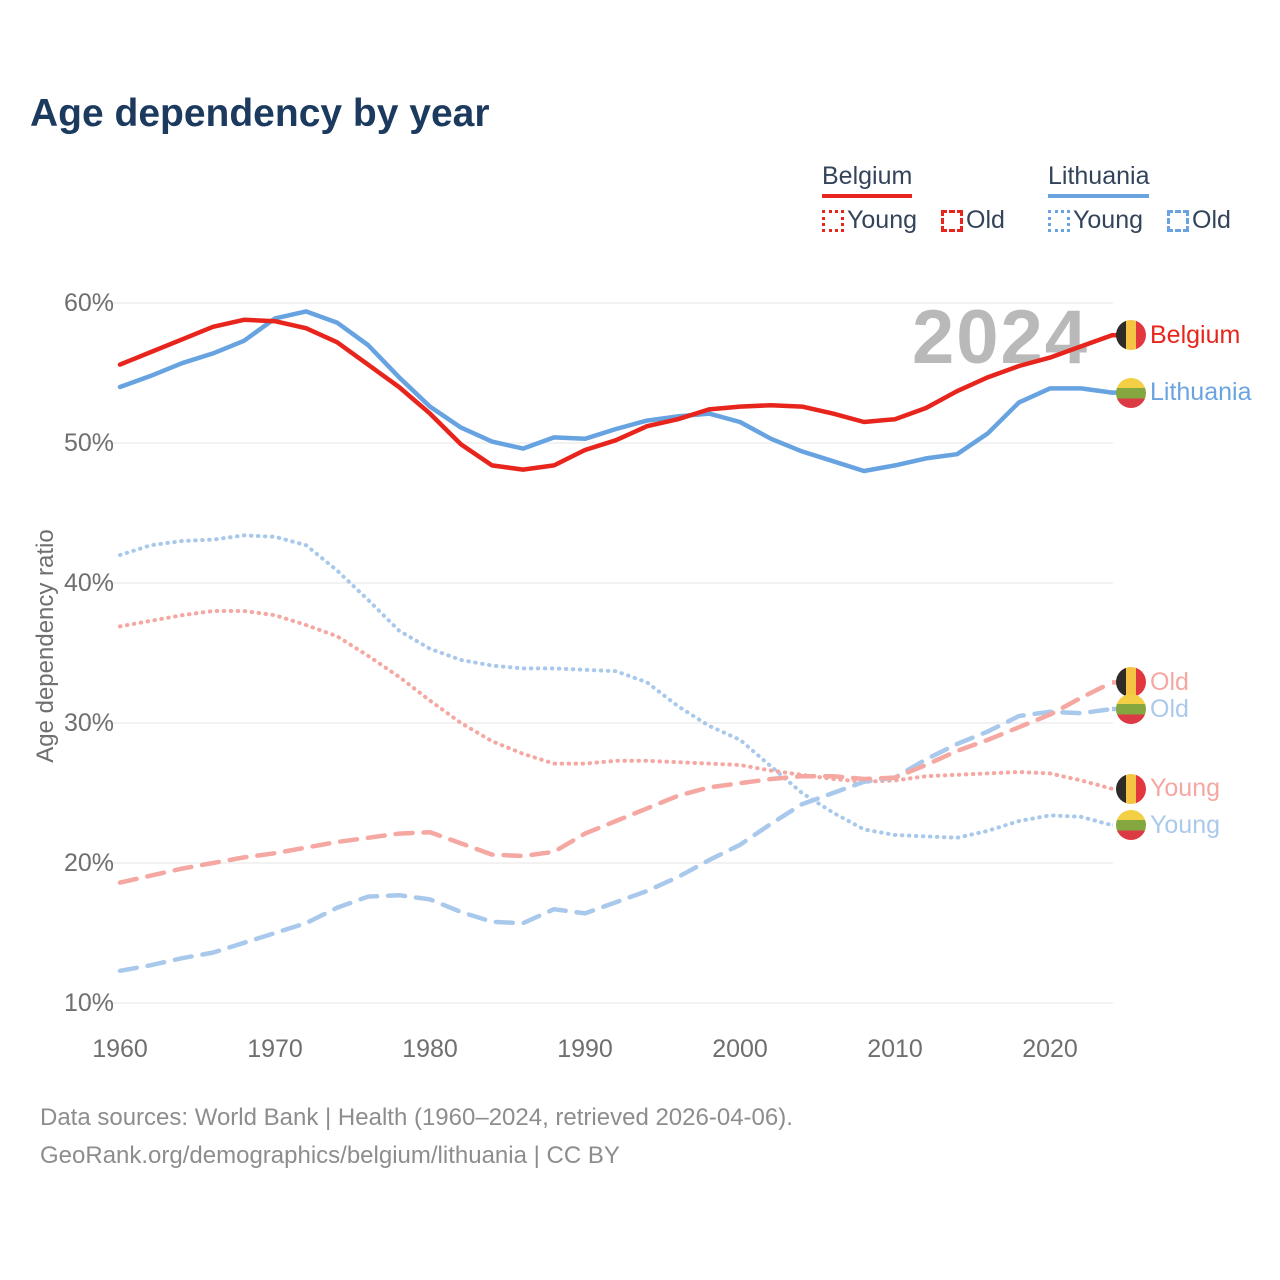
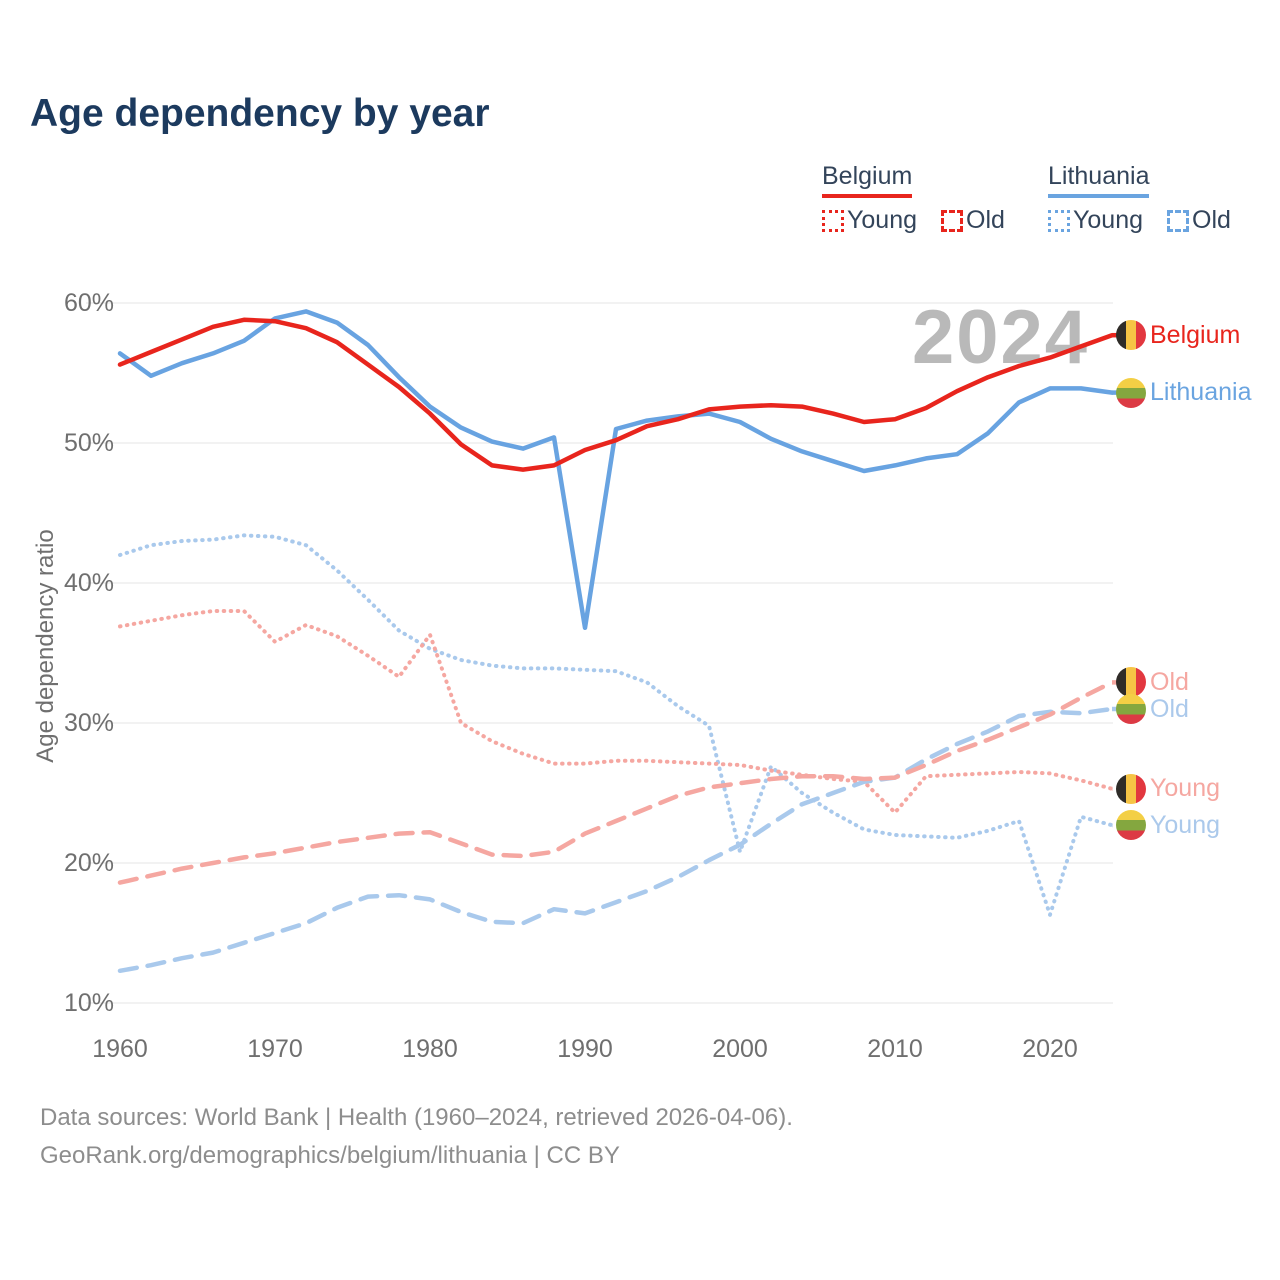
Lithuania/1960: 54.0% -> 56.4%
Belgium Young/1970: 37.7% -> 35.8%
Belgium Young/1980: 31.6% -> 36.3%
Lithuania/1990: 50.3% -> 36.8%
Lithuania Young/2000: 28.8% -> 20.8%
Belgium Young/2010: 25.9% -> 23.6%
Lithuania Young/2020: 23.4% -> 16.3%
